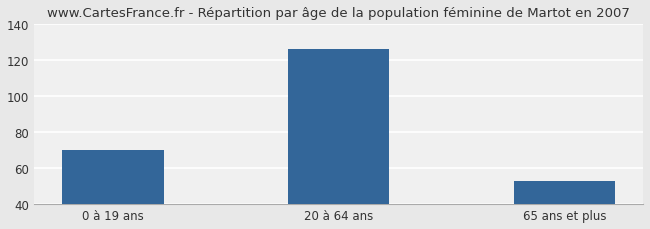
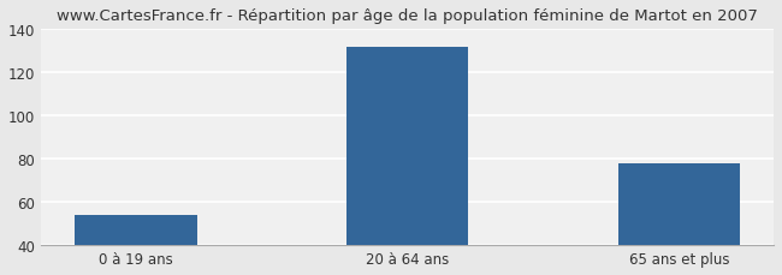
0 à 19 ans: 70 -> 54
20 à 64 ans: 126 -> 132
65 ans et plus: 53 -> 78
